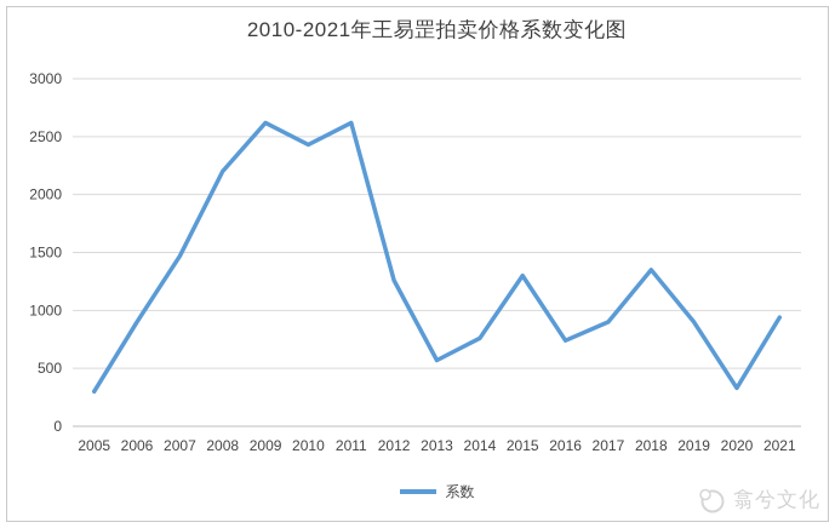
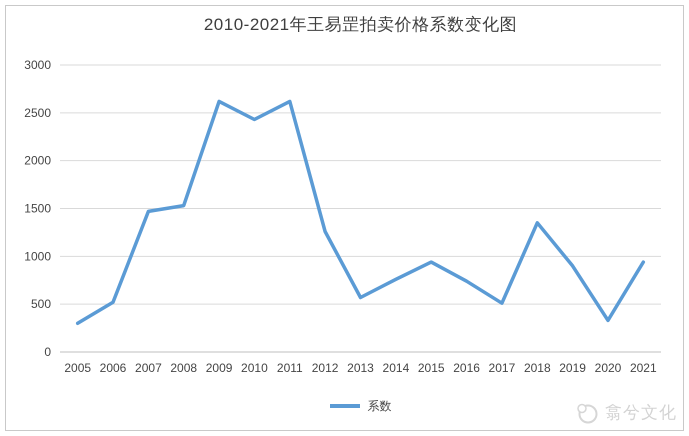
2006: 900 -> 500
2008: 2200 -> 1500
2015: 1300 -> 900
2017: 900 -> 500
